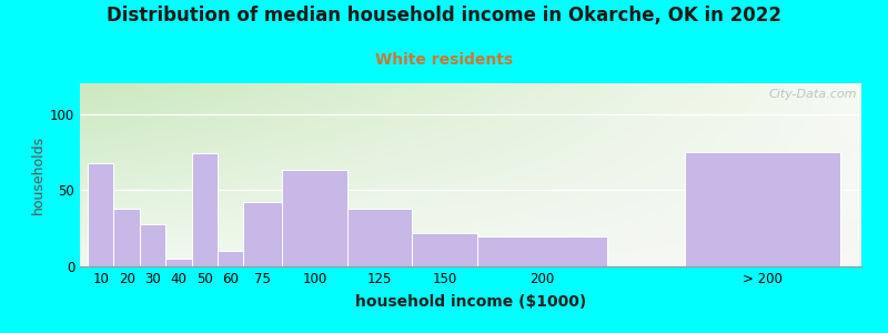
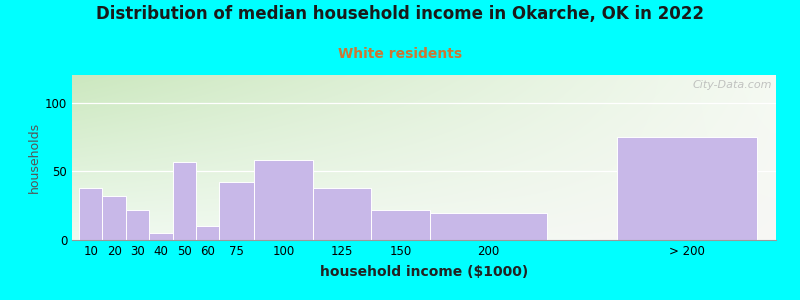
10: 68 -> 38
20: 38 -> 32
30: 28 -> 22
50: 74 -> 57
100: 63 -> 58
